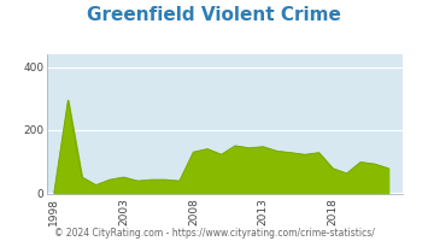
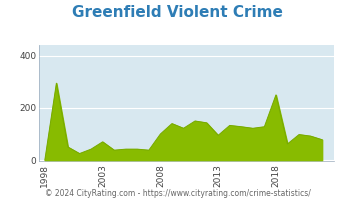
2003: 50 -> 70
2008: 130 -> 100
2013: 147 -> 95
2018: 78 -> 250
